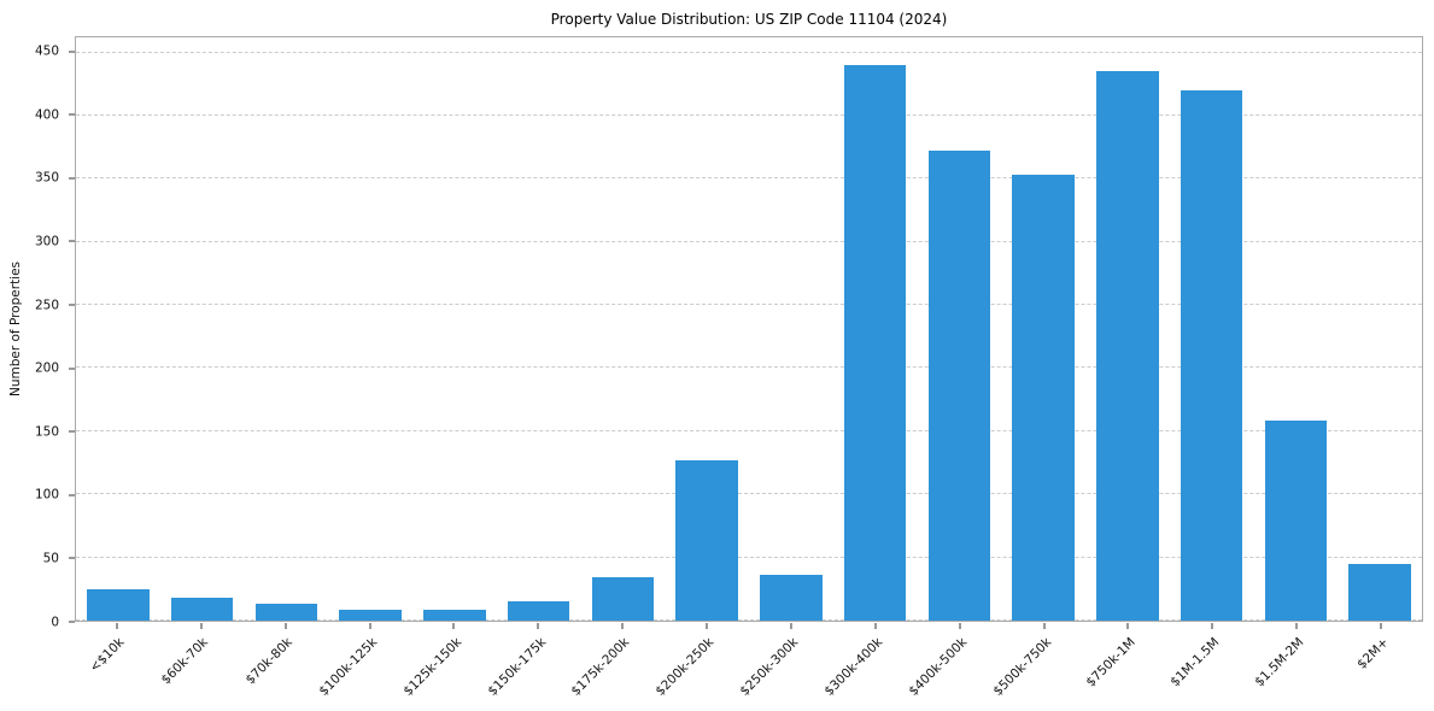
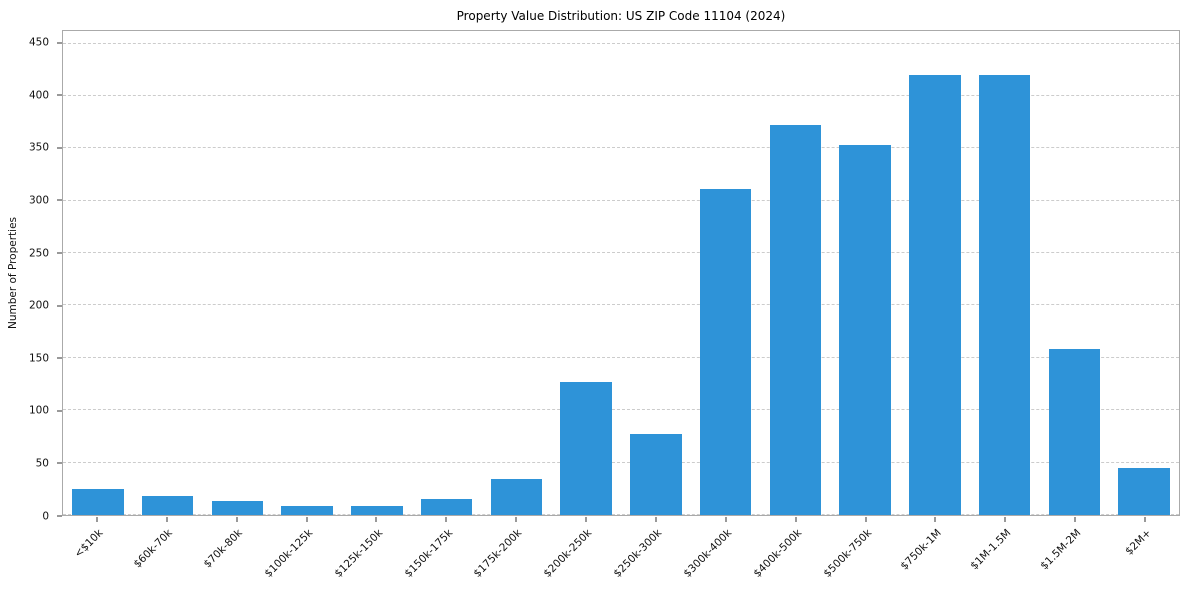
$250k-300k: 36 -> 77
$300k-400k: 440 -> 311
$750k-1M: 435 -> 420
